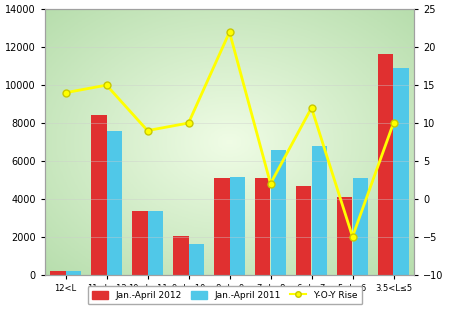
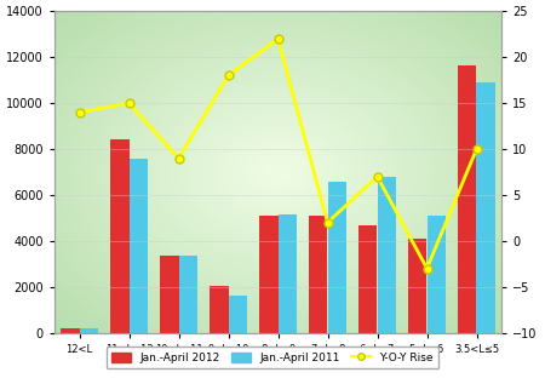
Y-O-Y Rise/9<L≤10: 10 -> 18
Y-O-Y Rise/6<L≤7: 12 -> 7
Y-O-Y Rise/5<L≤6: -5 -> -3
